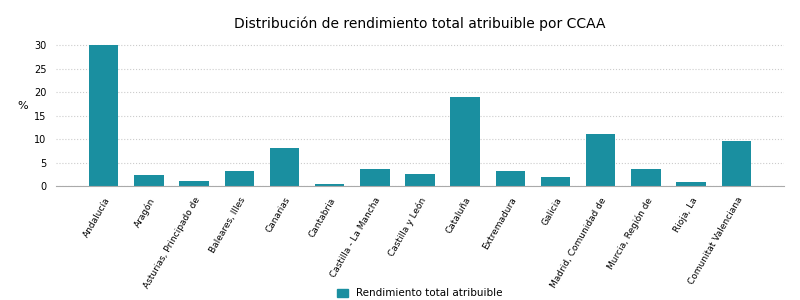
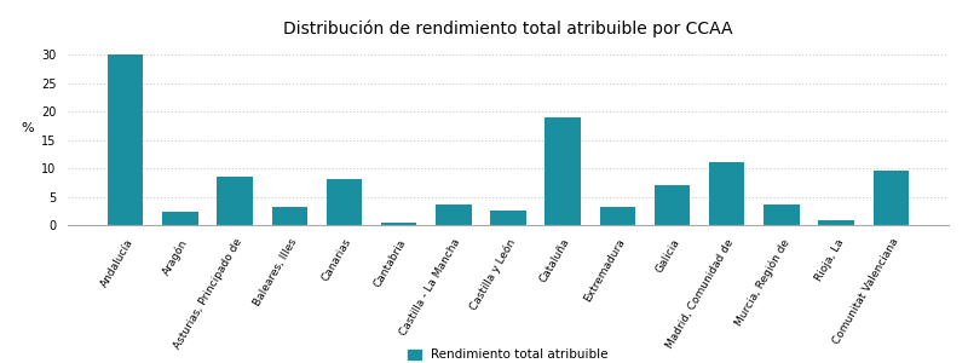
Asturias, Principado de: 1.0 -> 8.5
Galicia: 1.9 -> 7.0
